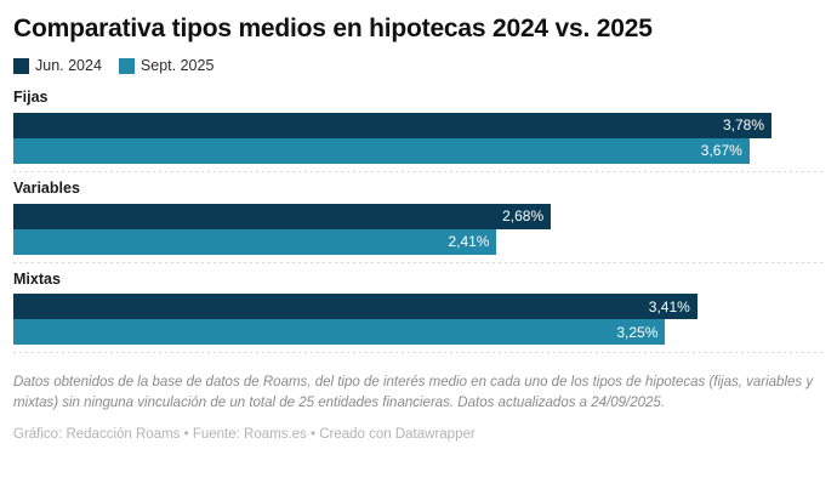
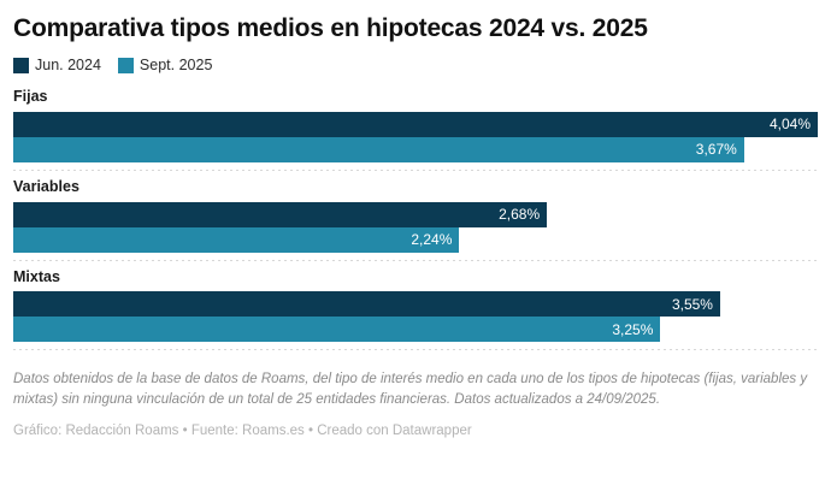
Jun. 2024/Fijas: 3,78% -> 4,04%
Sept. 2025/Variables: 2,41% -> 2,24%
Jun. 2024/Mixtas: 3,41% -> 3,55%
